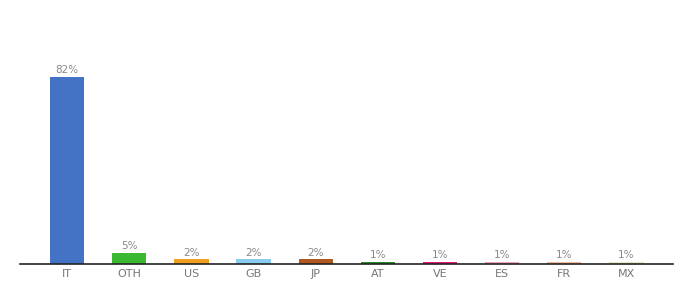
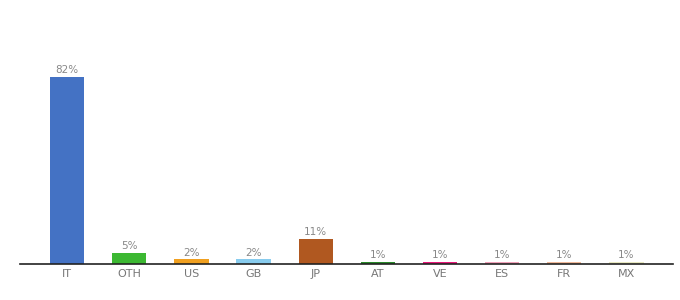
JP: 2% -> 11%
